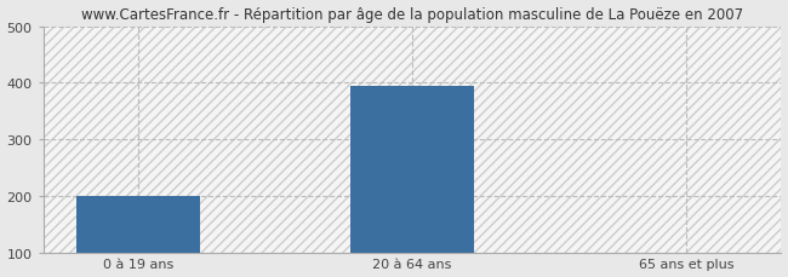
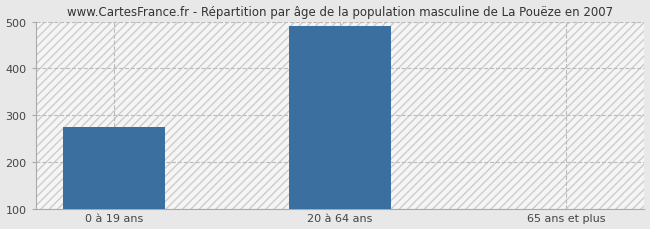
0 à 19 ans: 200 -> 275
20 à 64 ans: 395 -> 490
